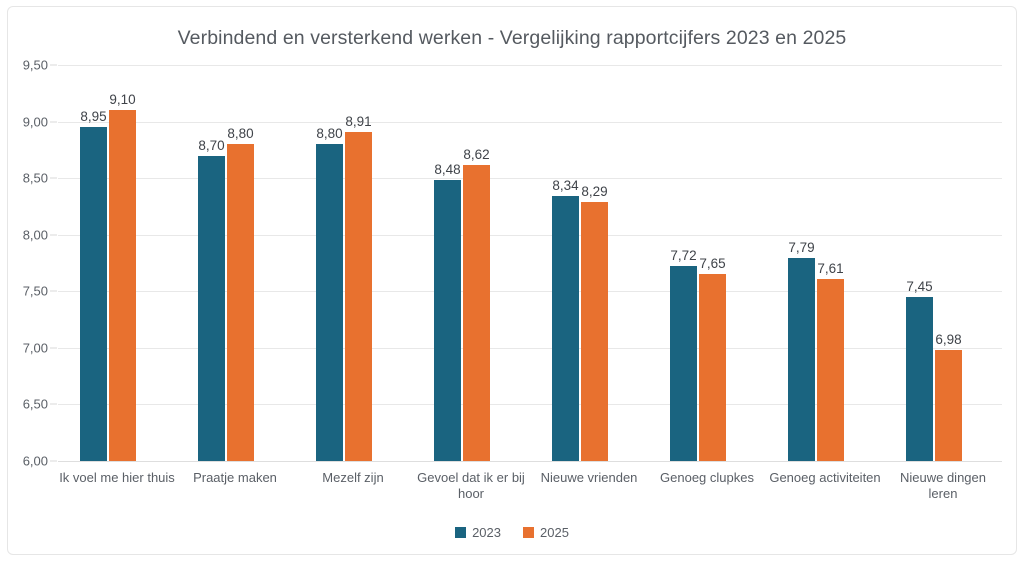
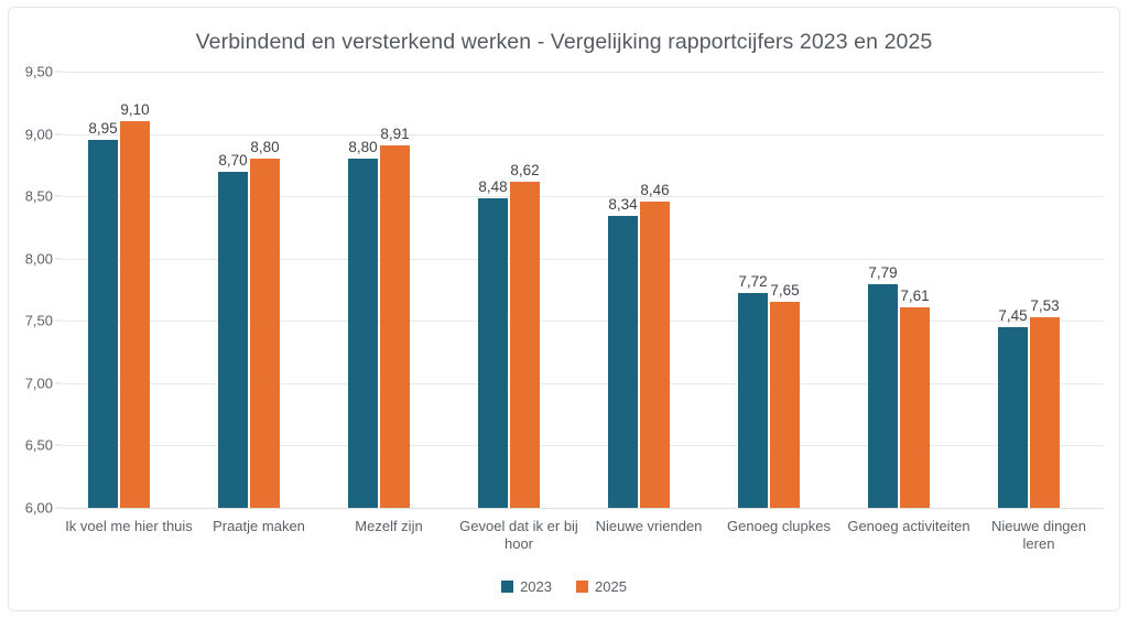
2025/Nieuwe vrienden: 8,29 -> 8,46
2025/Nieuwe dingen leren: 6,98 -> 7,53
